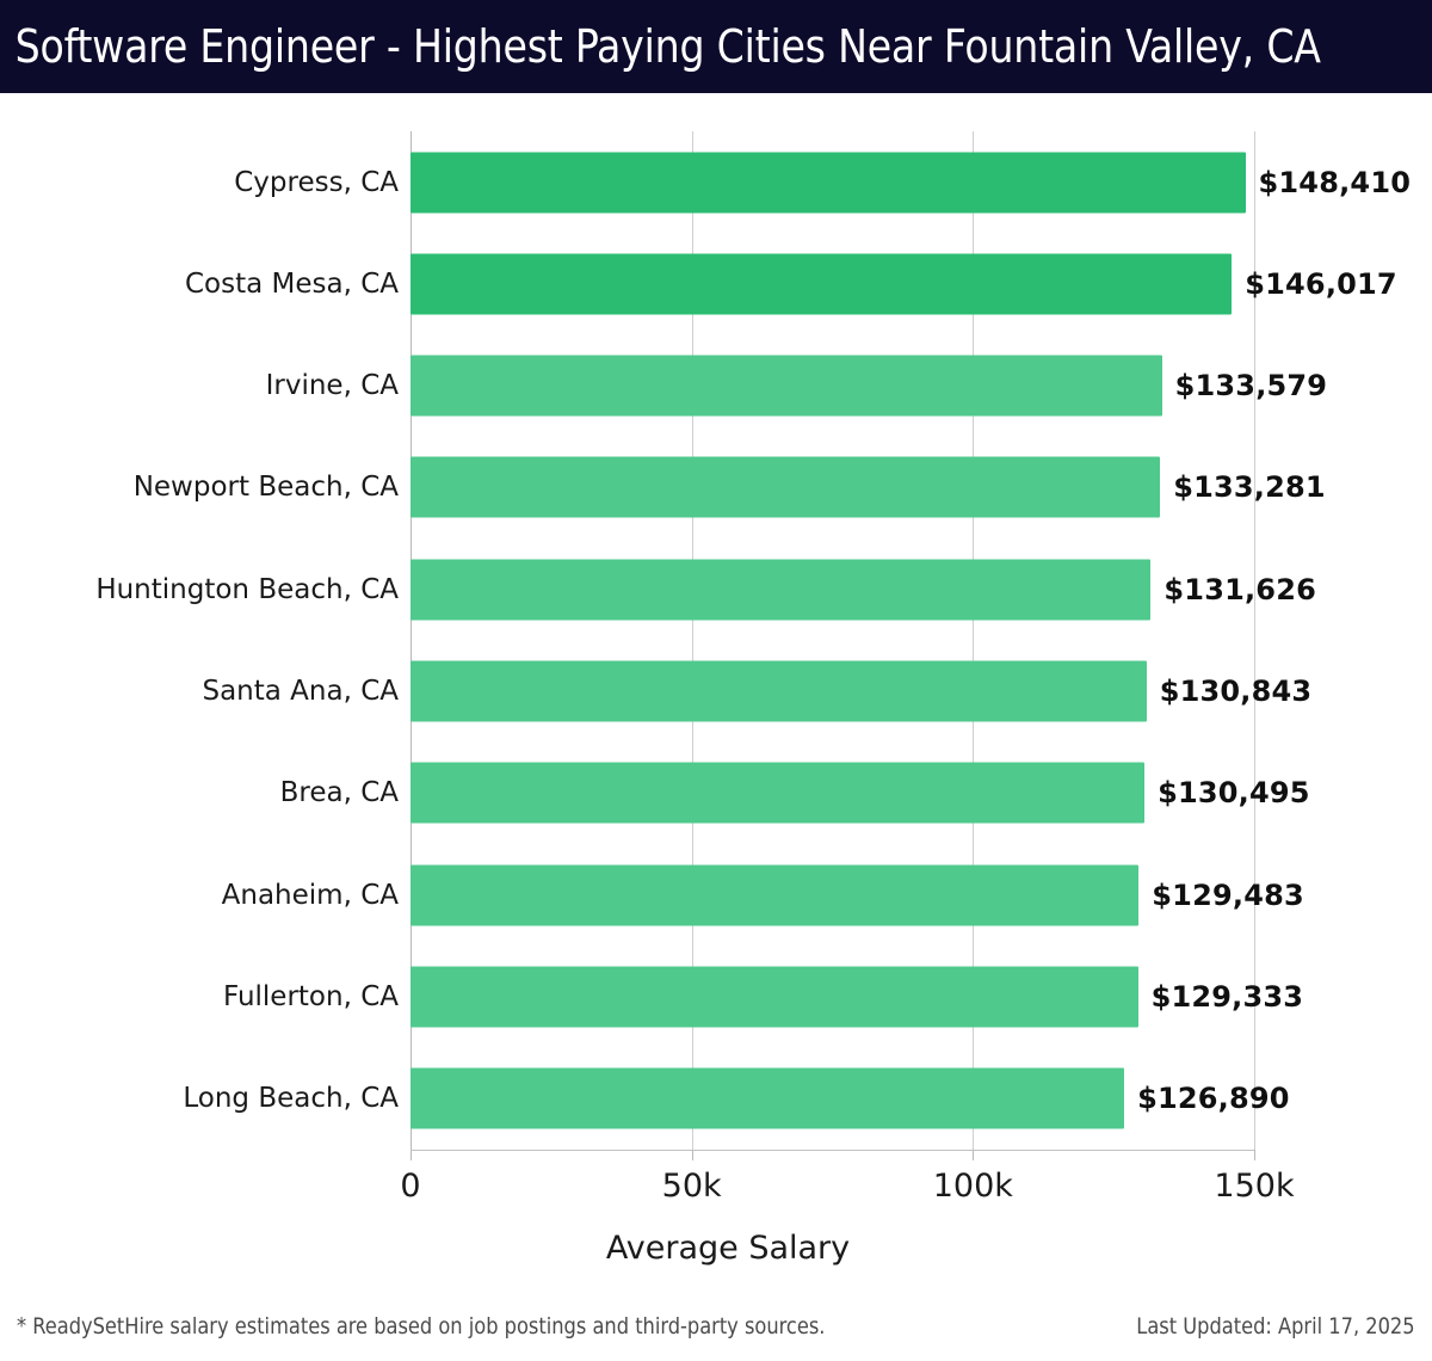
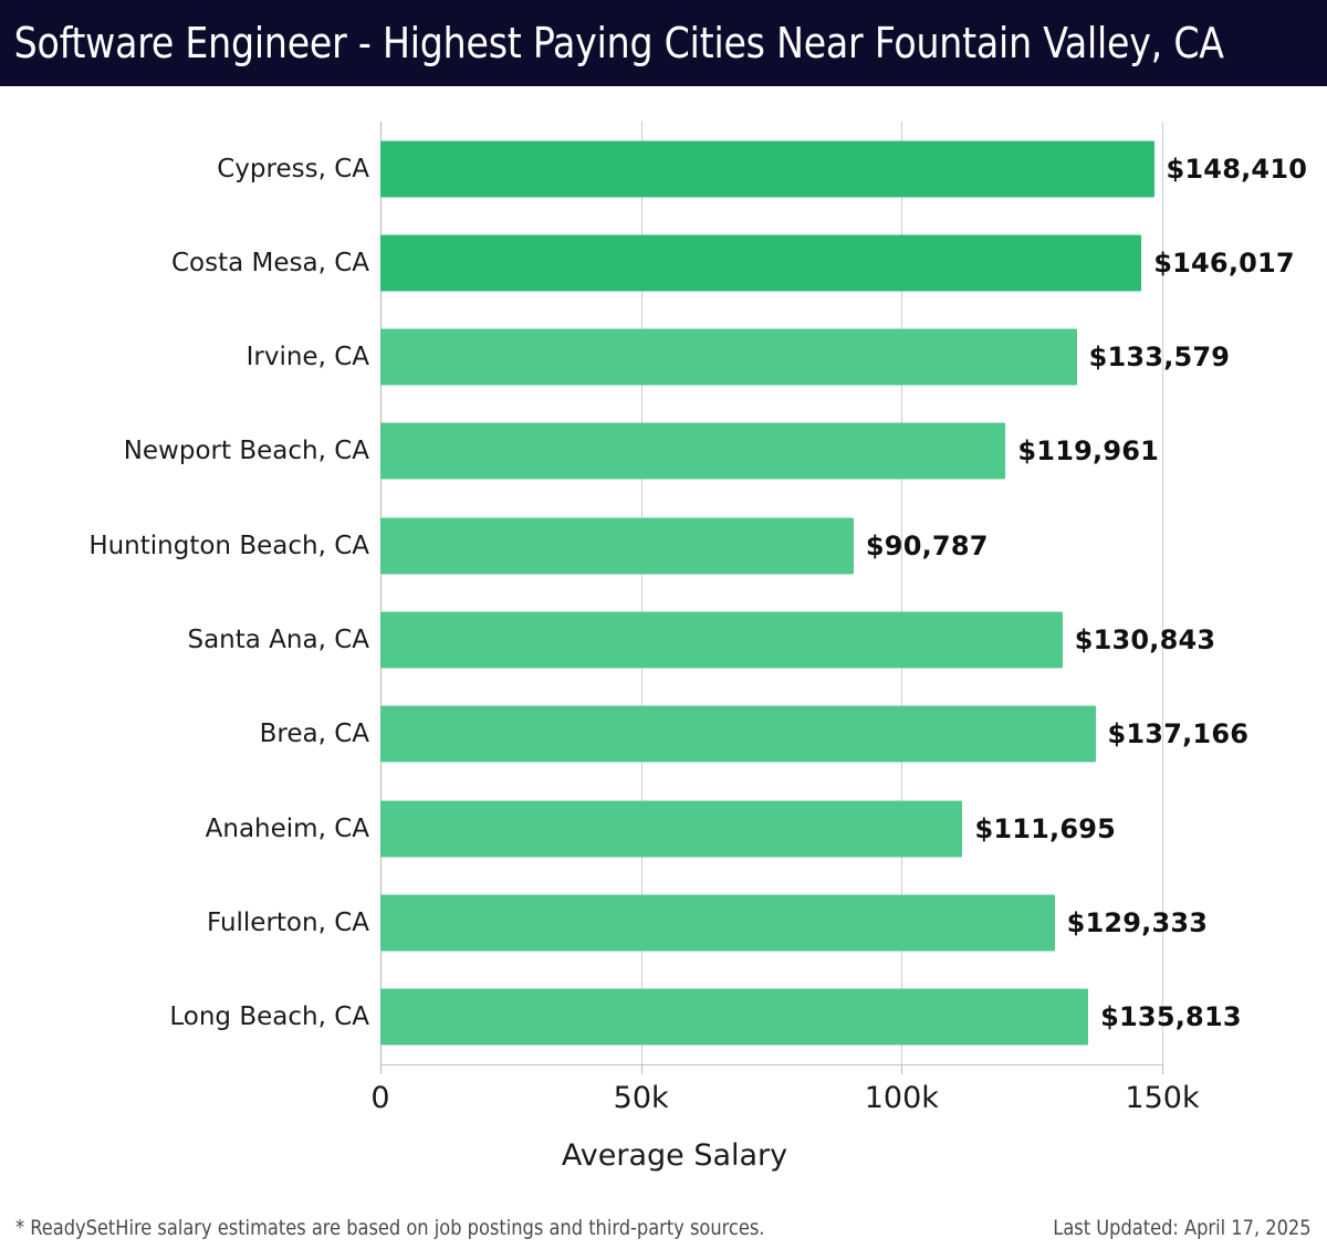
Newport Beach, CA: $133,281 -> $119,961
Huntington Beach, CA: $131,626 -> $90,787
Brea, CA: $130,495 -> $137,166
Anaheim, CA: $129,483 -> $111,695
Long Beach, CA: $126,890 -> $135,813
